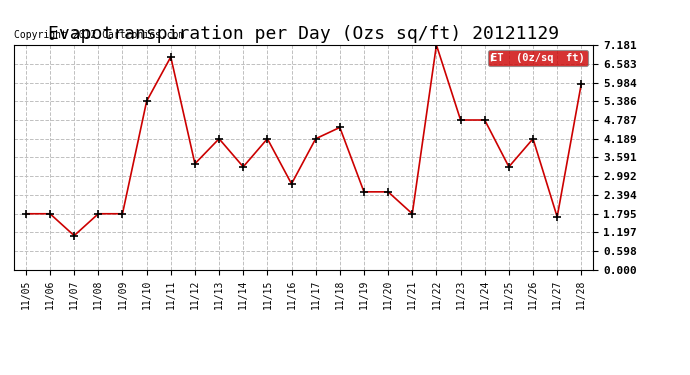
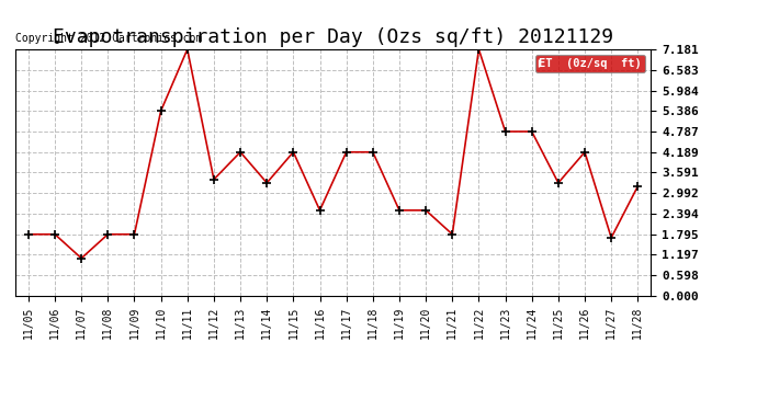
11/11: 6.80 -> 7.18
11/16: 2.75 -> 2.49
11/18: 4.55 -> 4.19
11/28: 5.95 -> 3.19
